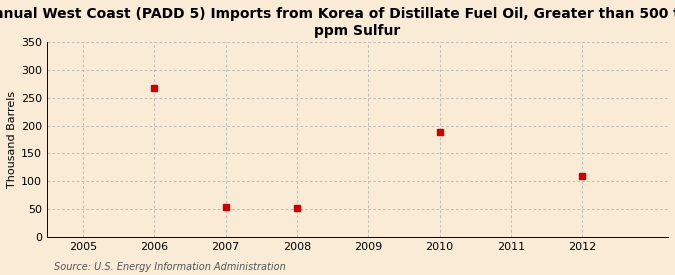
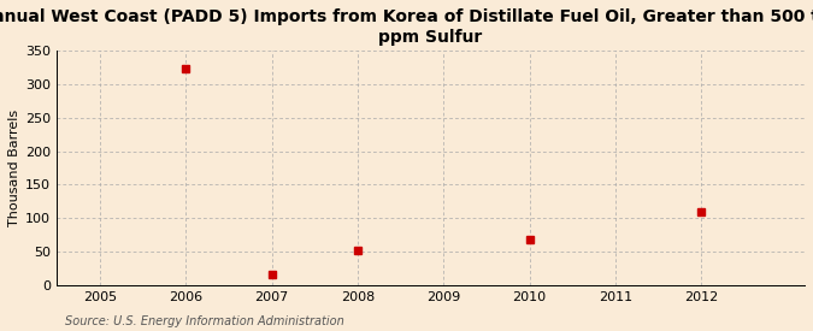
2006: 268 -> 323
2007: 54 -> 15
2010: 188 -> 68
